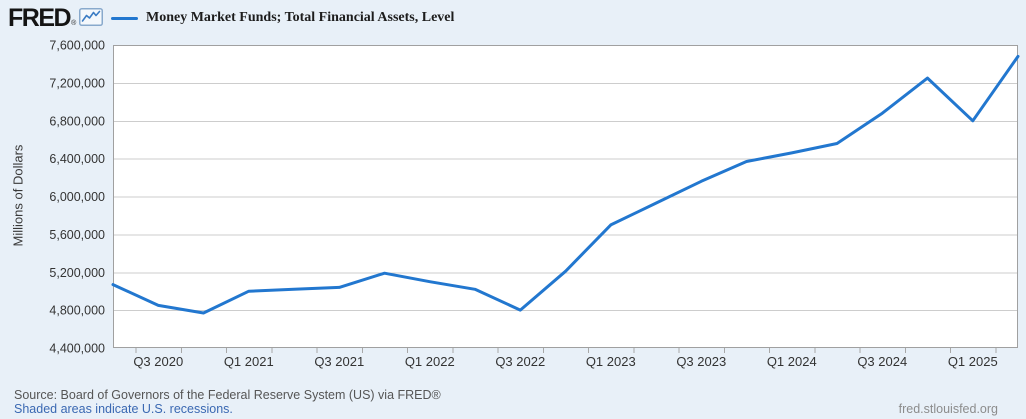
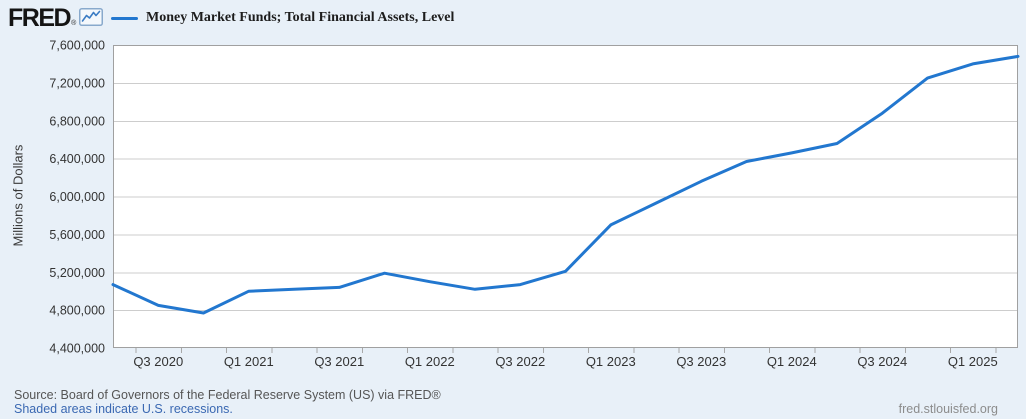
Q3 2022: 4800000 -> 5100000
Q1 2025: 6800000 -> 7400000
